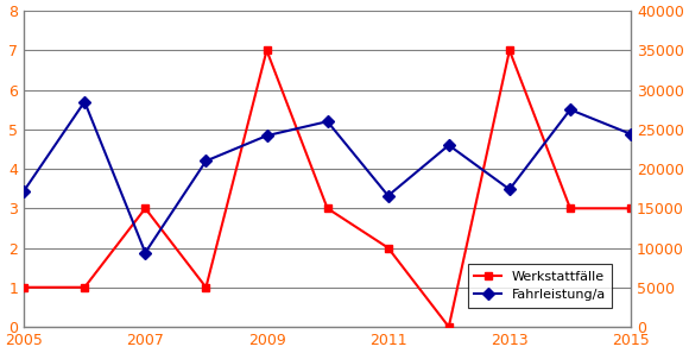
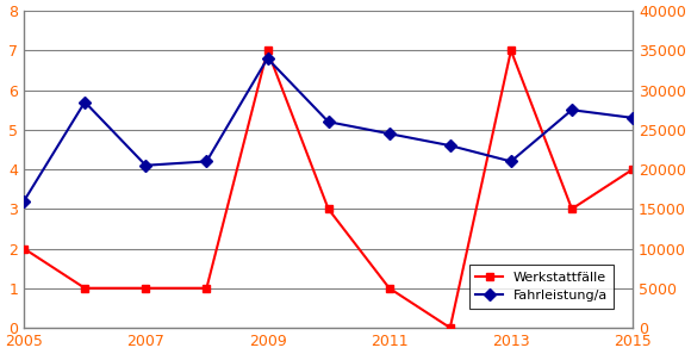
Werkstattfälle/2005: 1 -> 2
Fahrleistung/a/2005: 17200 -> 16000
Werkstattfälle/2007: 3 -> 1
Fahrleistung/a/2007: 9400 -> 20500
Fahrleistung/a/2009: 24200 -> 34000
Werkstattfälle/2011: 2 -> 1
Fahrleistung/a/2011: 16600 -> 24500
Fahrleistung/a/2013: 17400 -> 21000
Werkstattfälle/2015: 3 -> 4
Fahrleistung/a/2015: 24400 -> 26500
